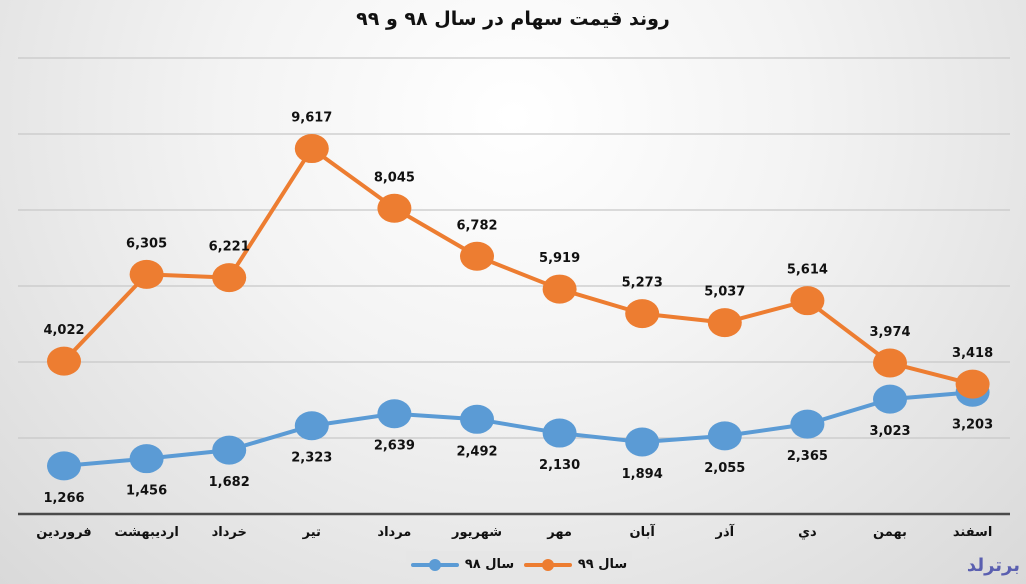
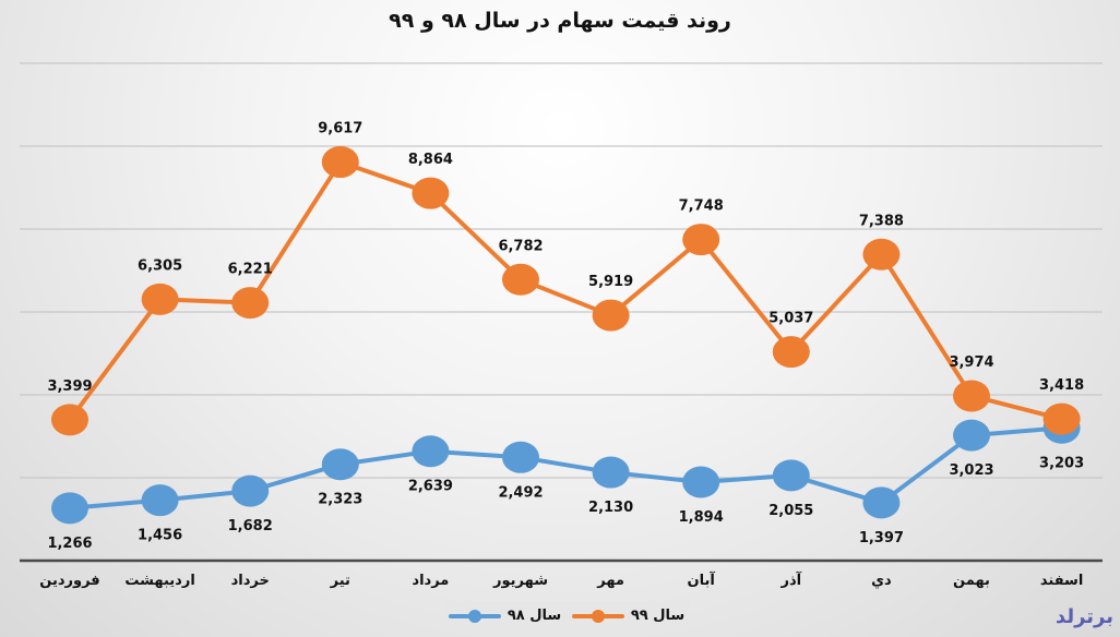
سال ۹۹/فروردین: 4,022 -> 3,399
سال ۹۹/مرداد: 8,045 -> 8,864
سال ۹۹/آبان: 5,273 -> 7,748
سال ۹۸/دي: 2,365 -> 1,397
سال ۹۹/دي: 5,614 -> 7,388
